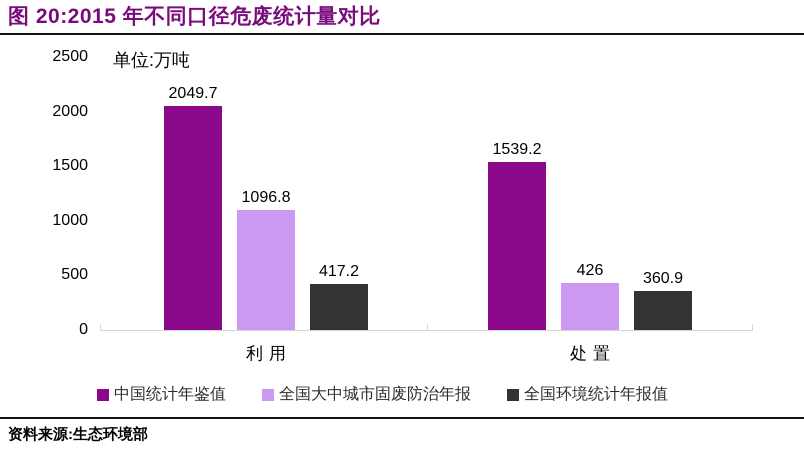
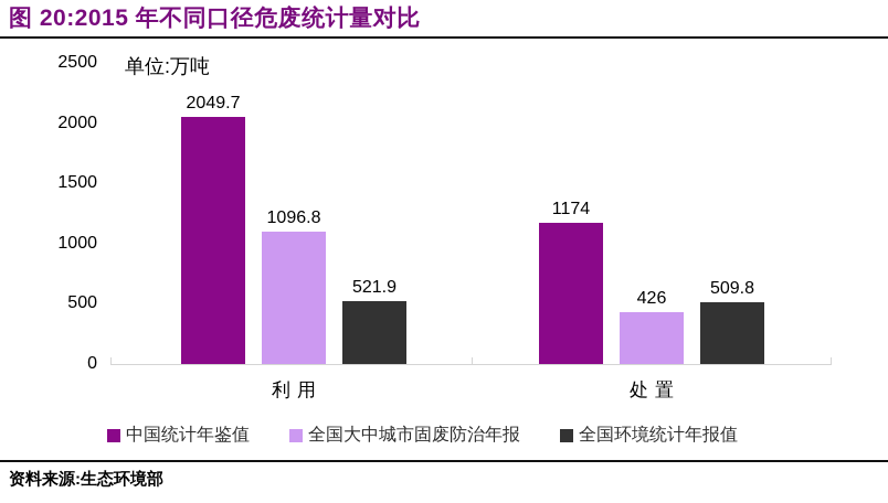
全国环境统计年报值/利用: 417.2 -> 521.9
中国统计年鉴值/处置: 1539.2 -> 1174
全国环境统计年报值/处置: 360.9 -> 509.8
